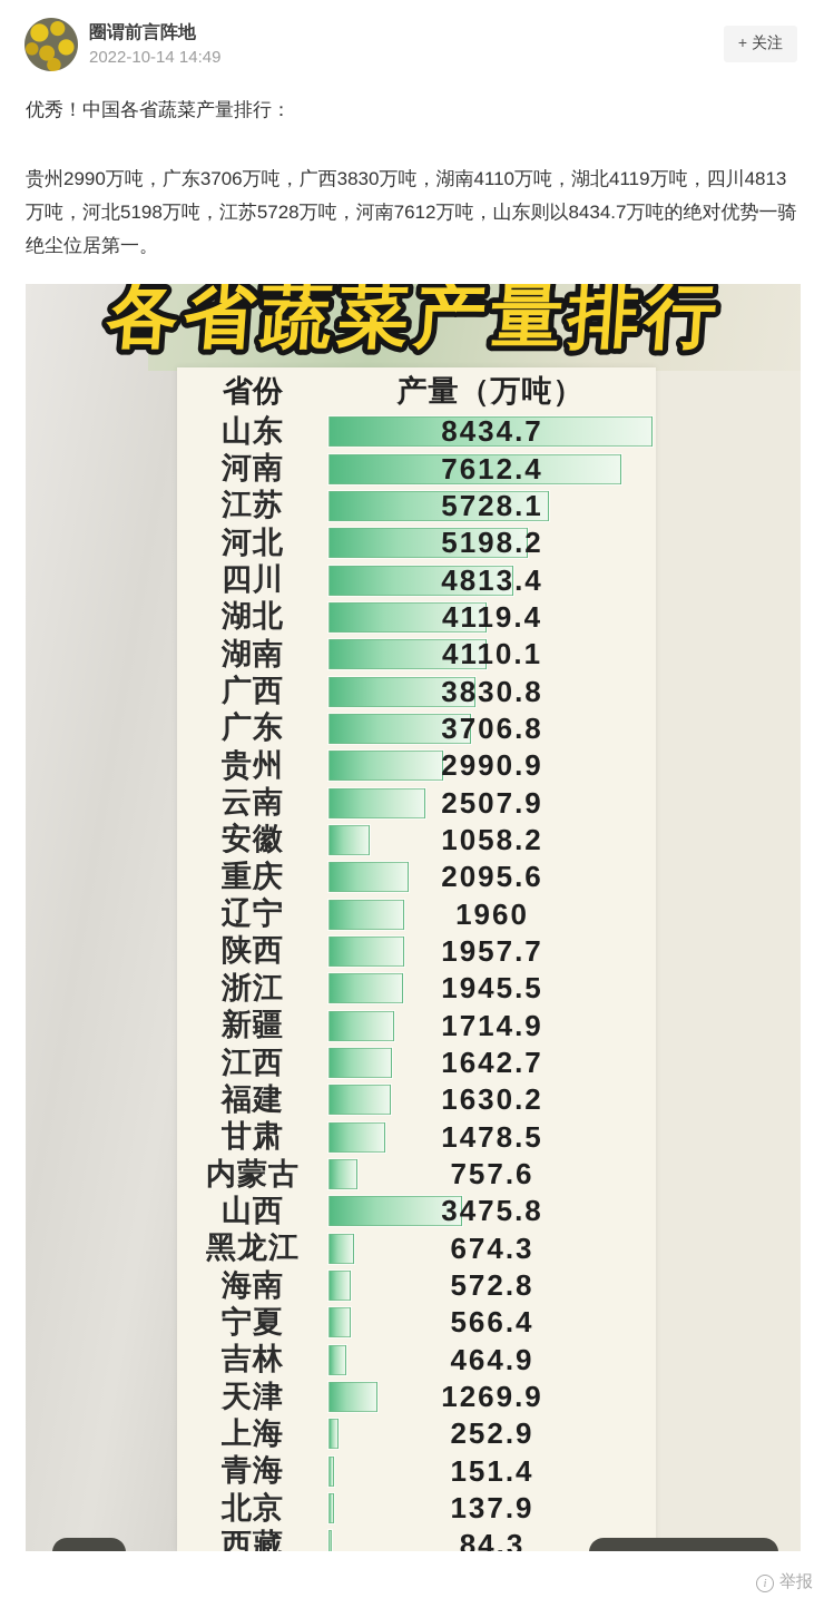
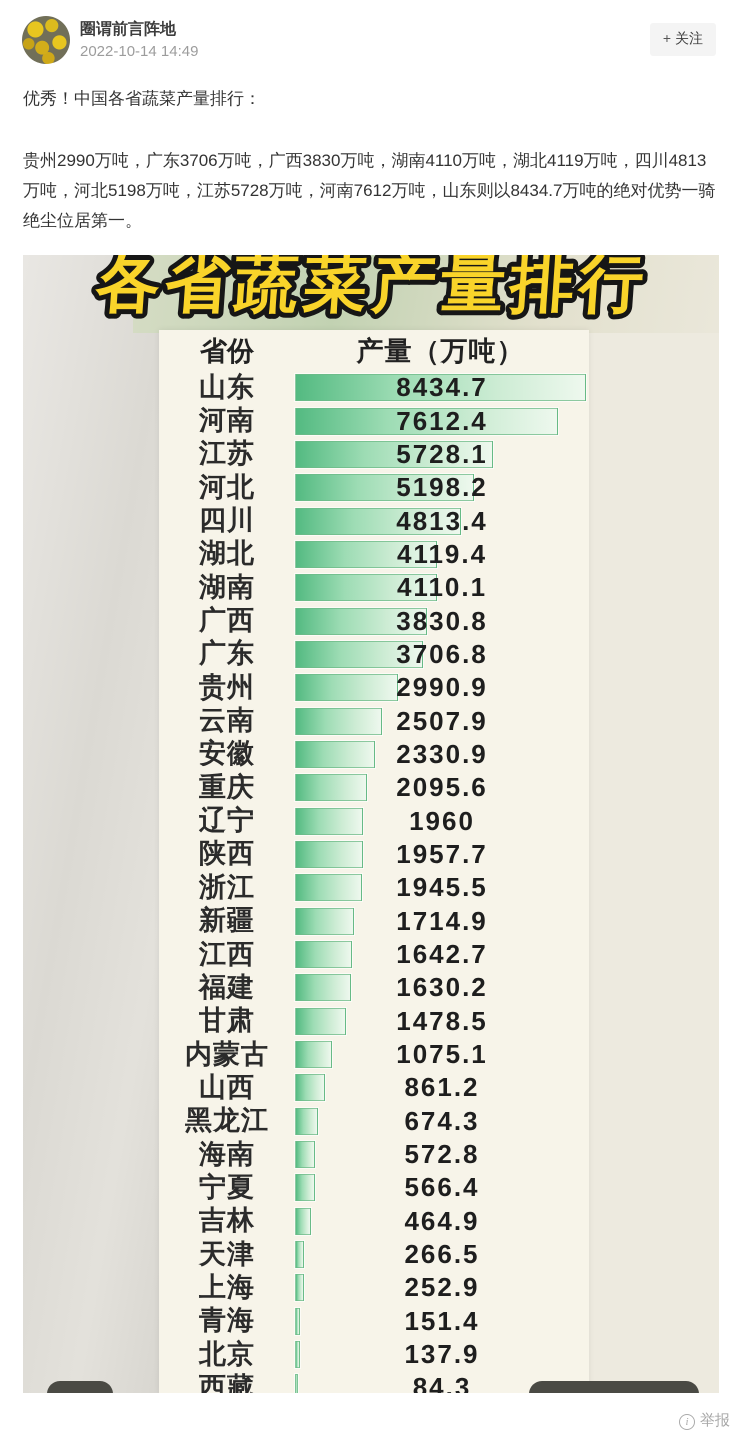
安徽: 1058.2 -> 2330.9
内蒙古: 757.6 -> 1075.1
山西: 3475.8 -> 861.2
天津: 1269.9 -> 266.5
